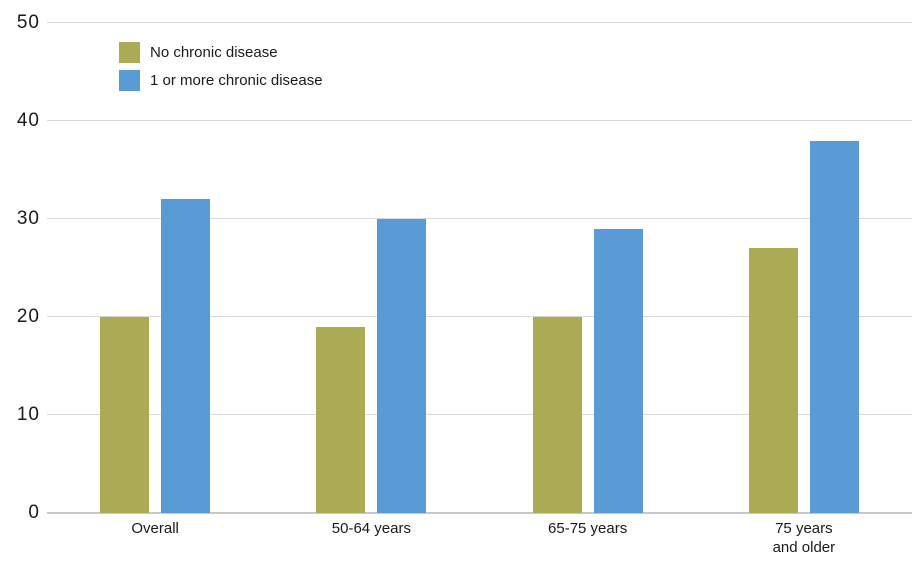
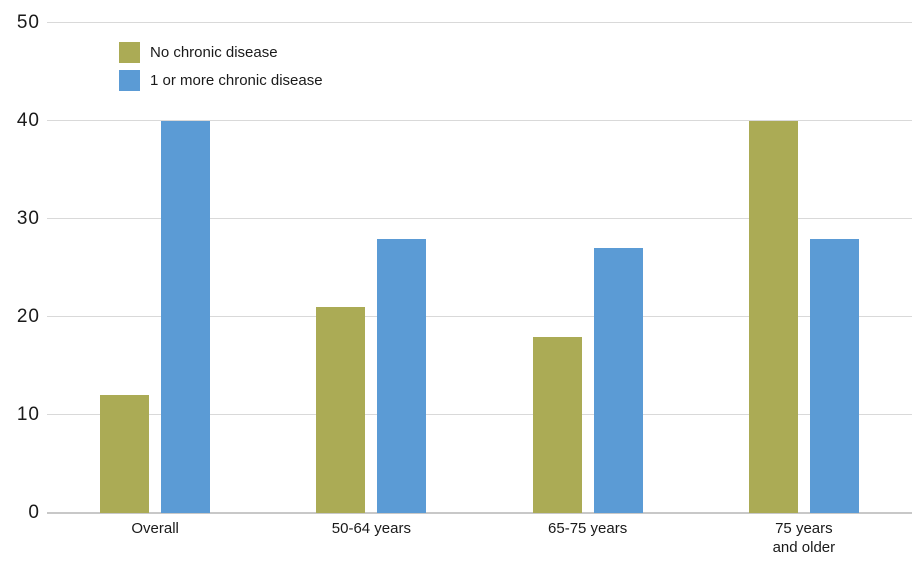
No chronic disease/Overall: 20 -> 12
1 or more chronic disease/Overall: 32 -> 40
No chronic disease/50-64 years: 19 -> 21
1 or more chronic disease/50-64 years: 30 -> 28
No chronic disease/65-75 years: 20 -> 18
1 or more chronic disease/65-75 years: 29 -> 27
No chronic disease/75 years and older: 27 -> 40
1 or more chronic disease/75 years and older: 38 -> 28
